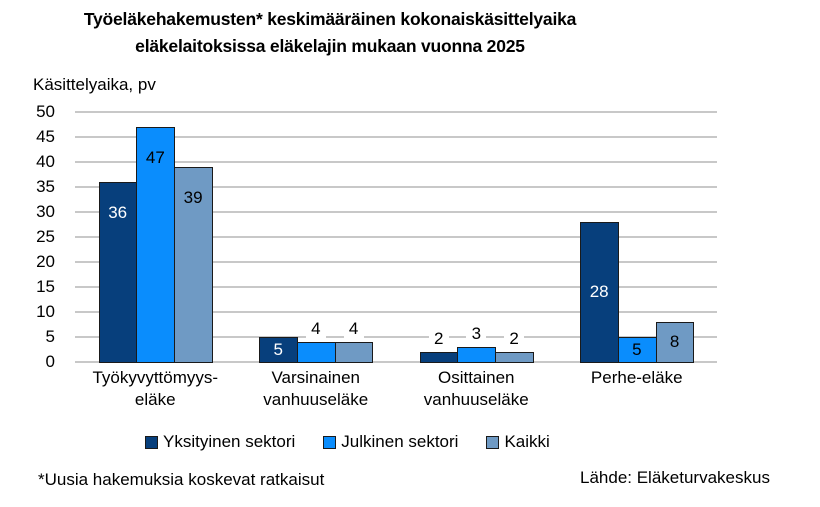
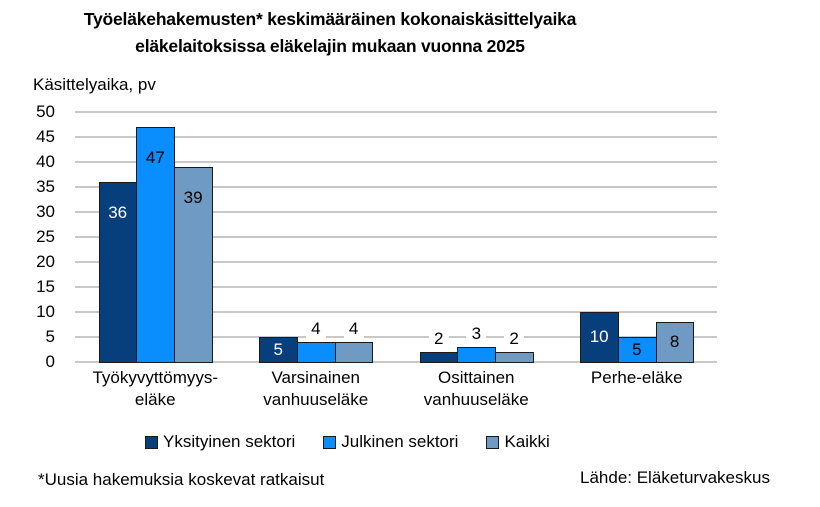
Yksityinen sektori/Perhe-eläke: 28 -> 10
